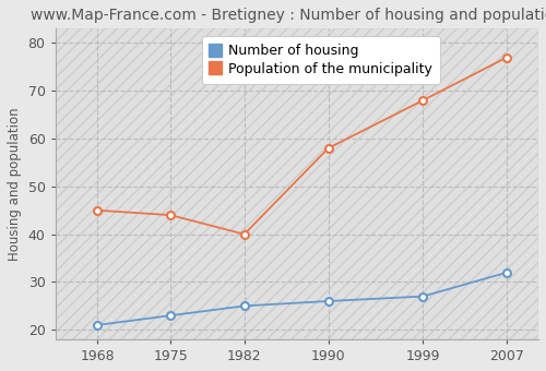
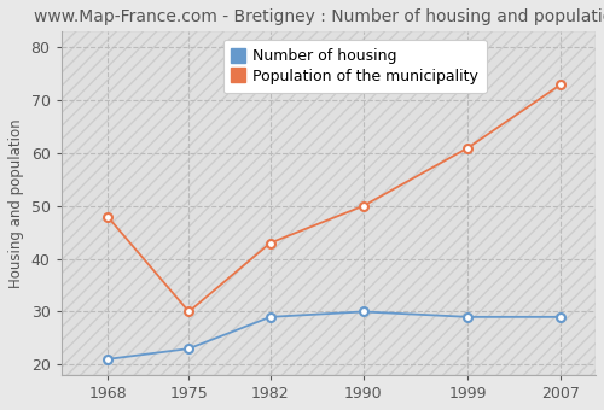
Population of the municipality/1968: 45 -> 48
Population of the municipality/1975: 44 -> 30
Number of housing/1982: 25 -> 29
Population of the municipality/1982: 40 -> 43
Number of housing/1990: 26 -> 30
Population of the municipality/1990: 58 -> 50
Number of housing/1999: 27 -> 29
Population of the municipality/1999: 68 -> 61
Number of housing/2007: 32 -> 29
Population of the municipality/2007: 77 -> 73
